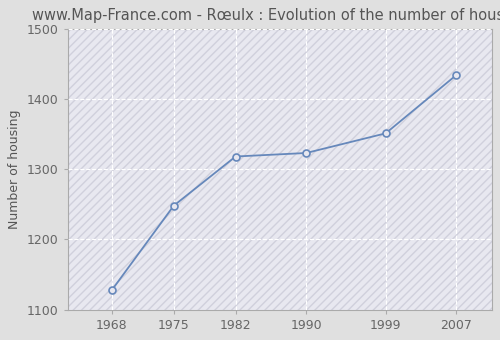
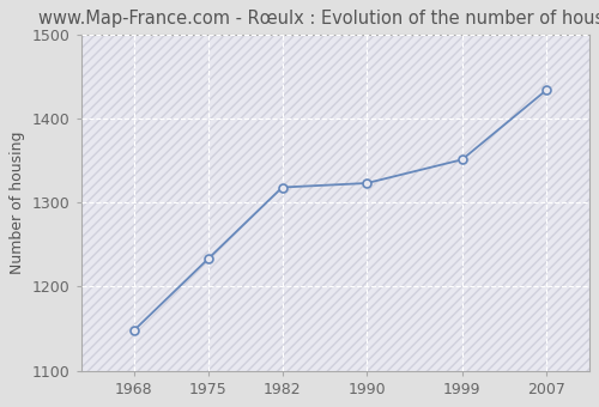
1968: 1128 -> 1148
1975: 1248 -> 1233
